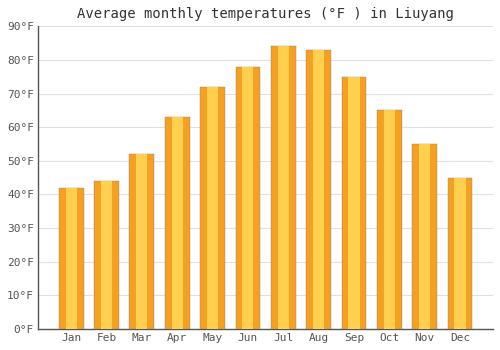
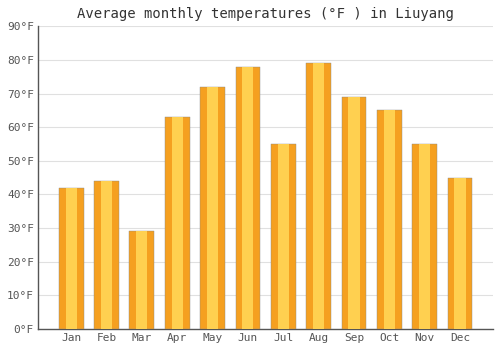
Mar: 52°F -> 29°F
Jul: 84°F -> 55°F
Aug: 83°F -> 79°F
Sep: 75°F -> 69°F
